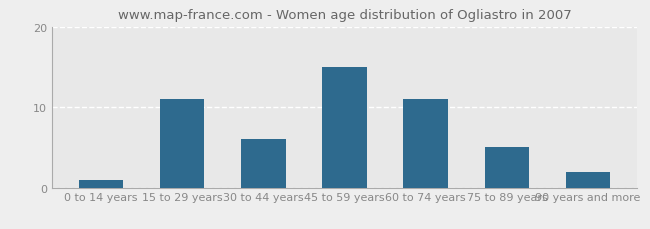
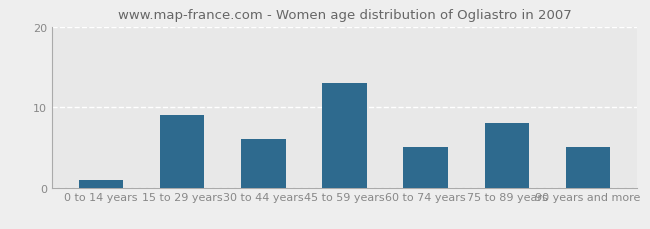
15 to 29 years: 11 -> 9
45 to 59 years: 15 -> 13
60 to 74 years: 11 -> 5
75 to 89 years: 5 -> 8
90 years and more: 2 -> 5
